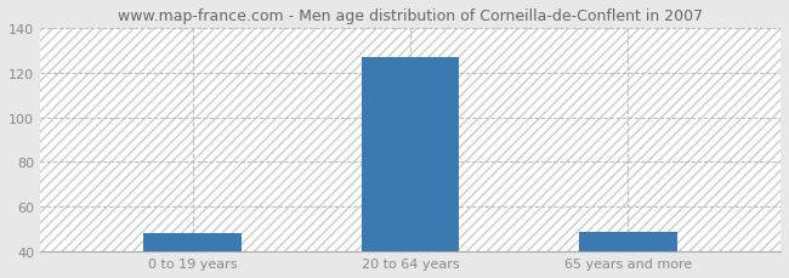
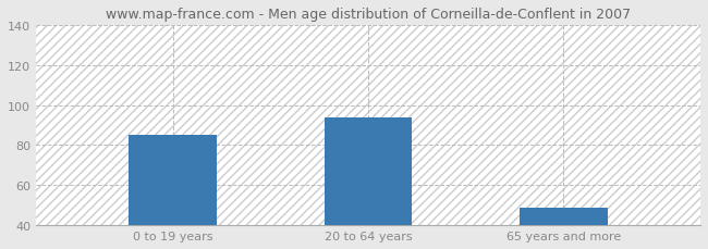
0 to 19 years: 48 -> 85
20 to 64 years: 127 -> 94
